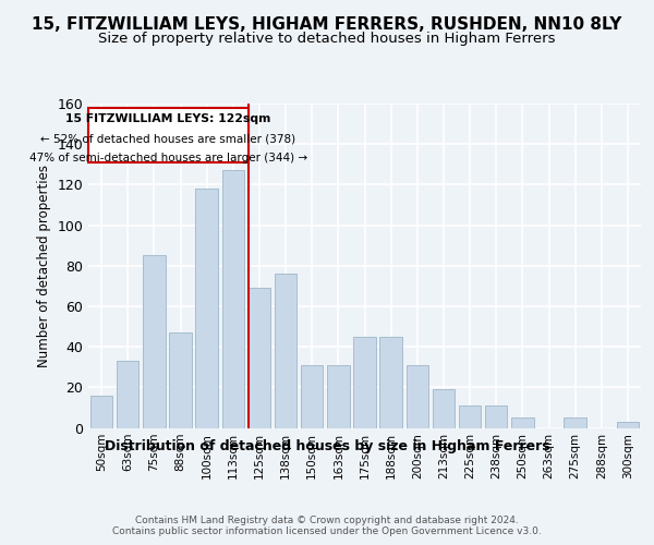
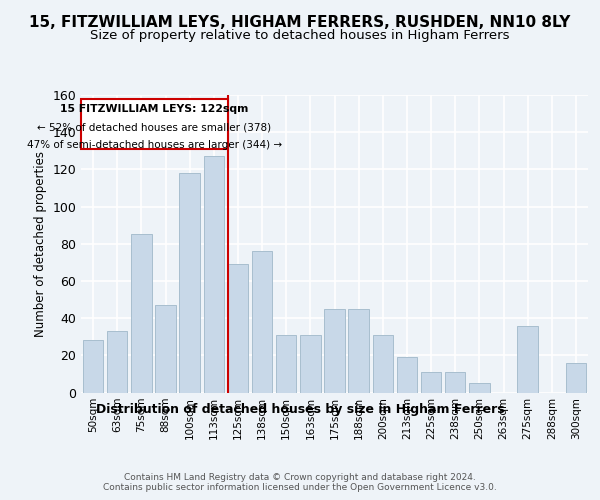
50sqm: 16 -> 28
275sqm: 5 -> 36
300sqm: 3 -> 16
